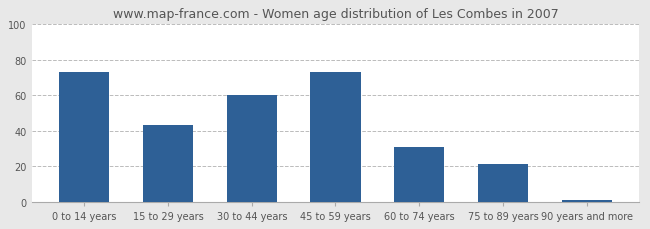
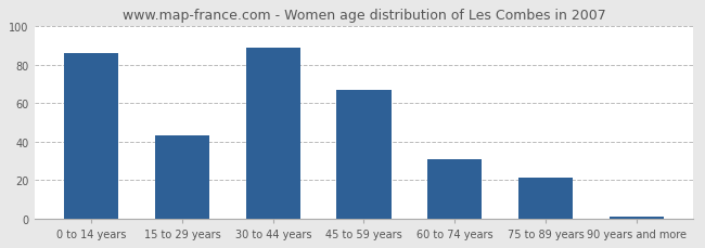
0 to 14 years: 73 -> 86
30 to 44 years: 60 -> 89
45 to 59 years: 73 -> 67
